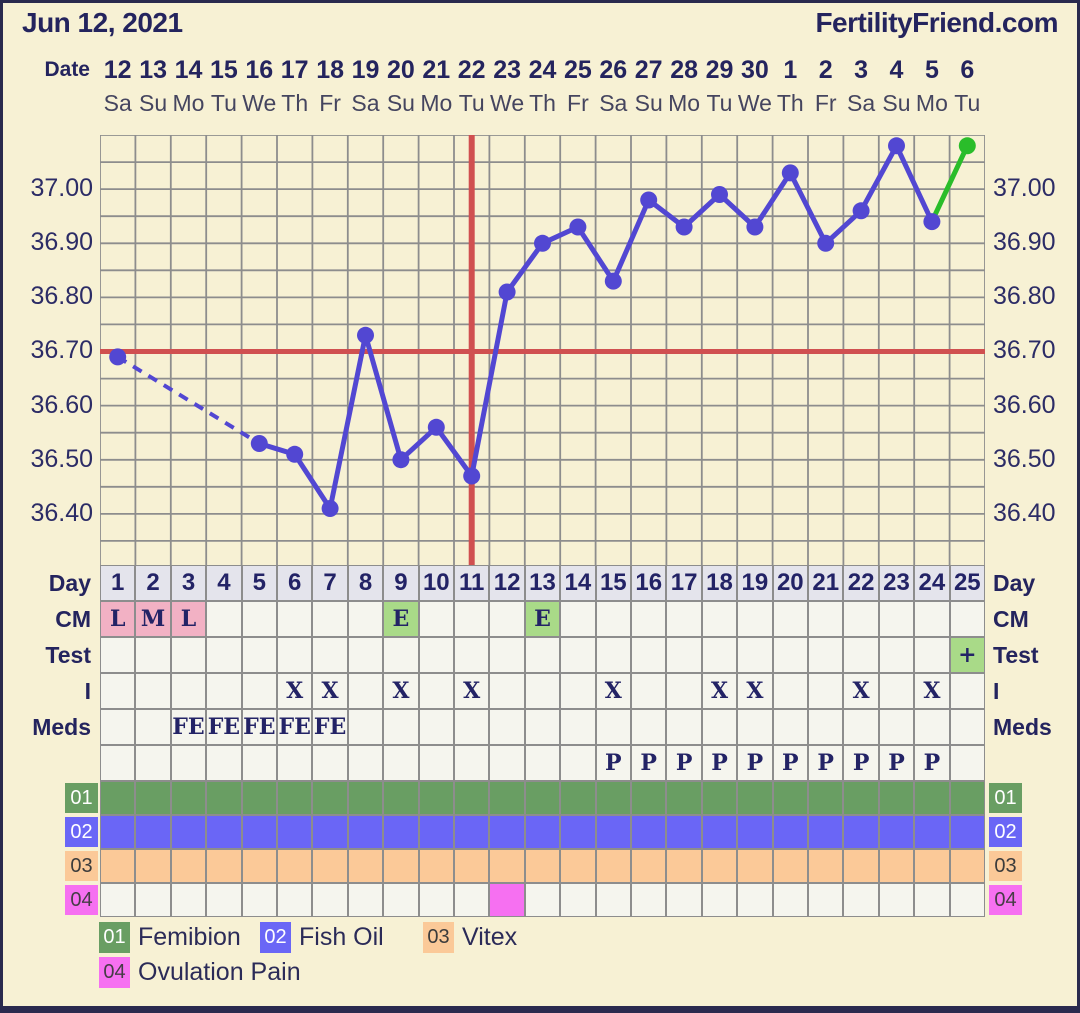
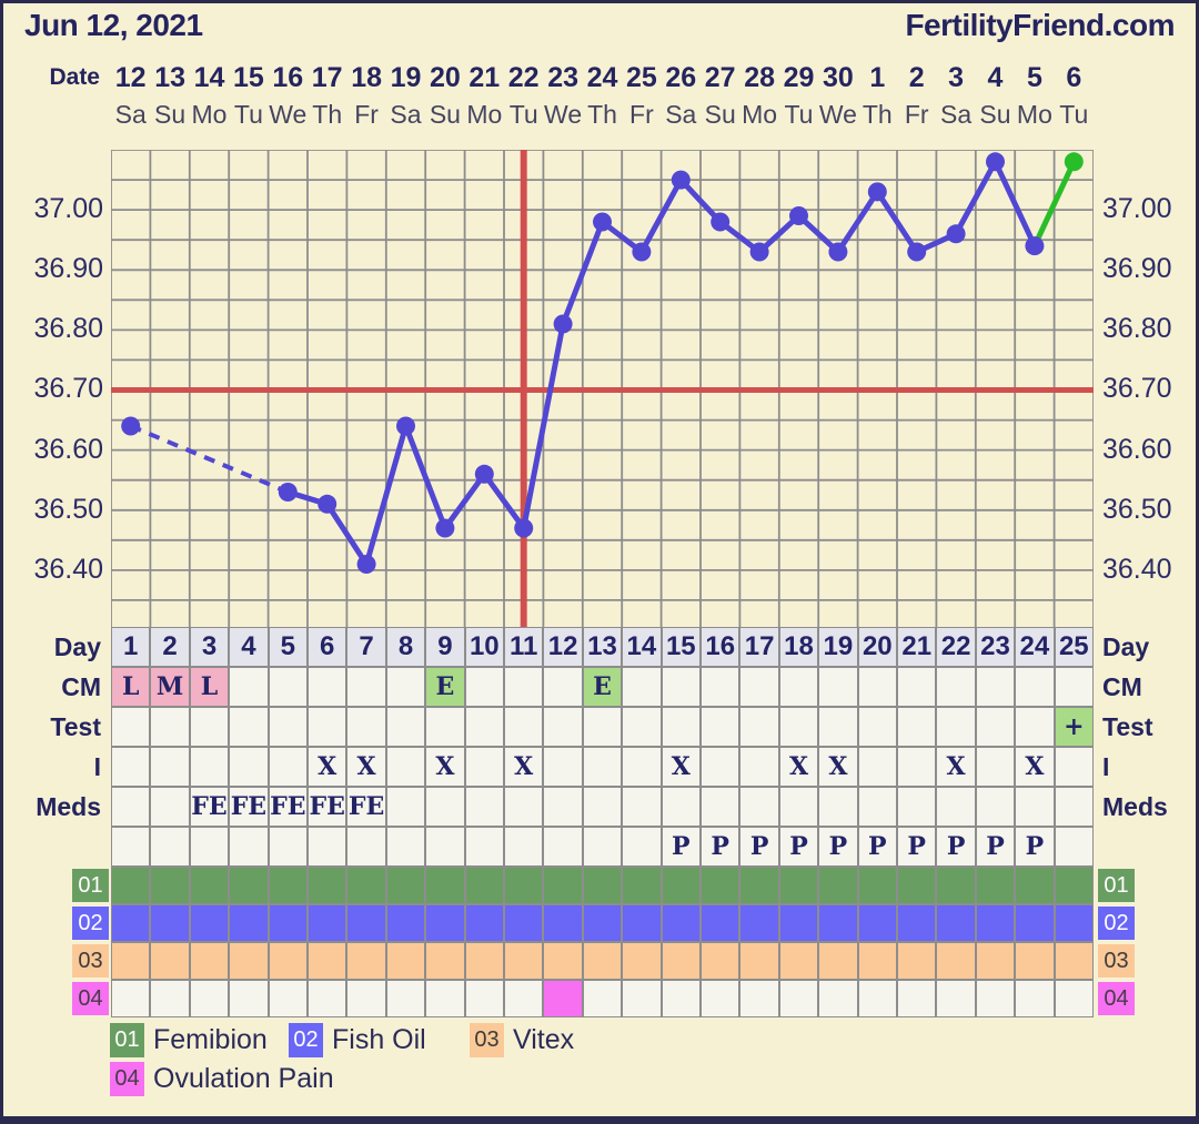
1: 36.69 -> 36.64
8: 36.73 -> 36.64
9: 36.50 -> 36.47
13: 36.90 -> 36.98
15: 36.83 -> 37.05
21: 36.90 -> 36.93
